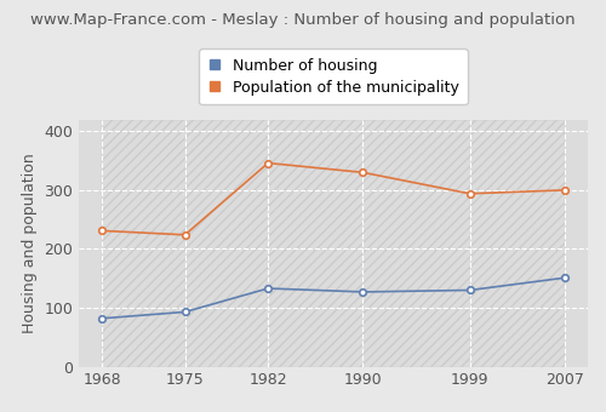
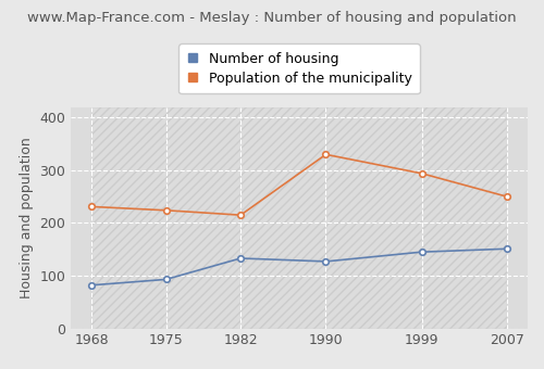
Population of the municipality/1982: 346 -> 215
Number of housing/1999: 130 -> 145
Population of the municipality/2007: 300 -> 250
